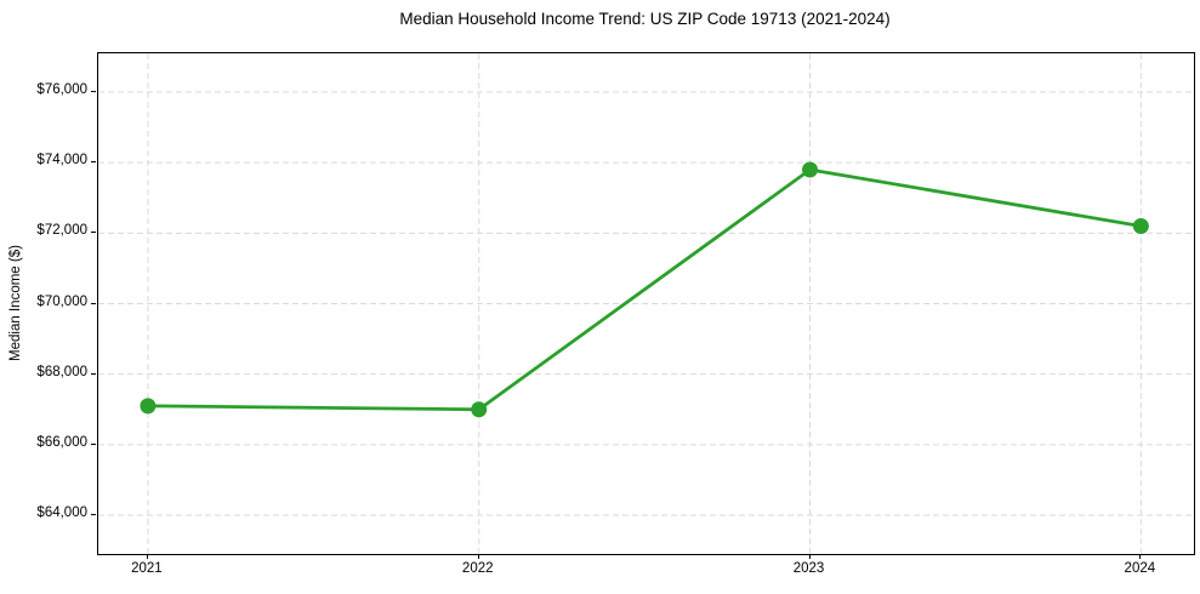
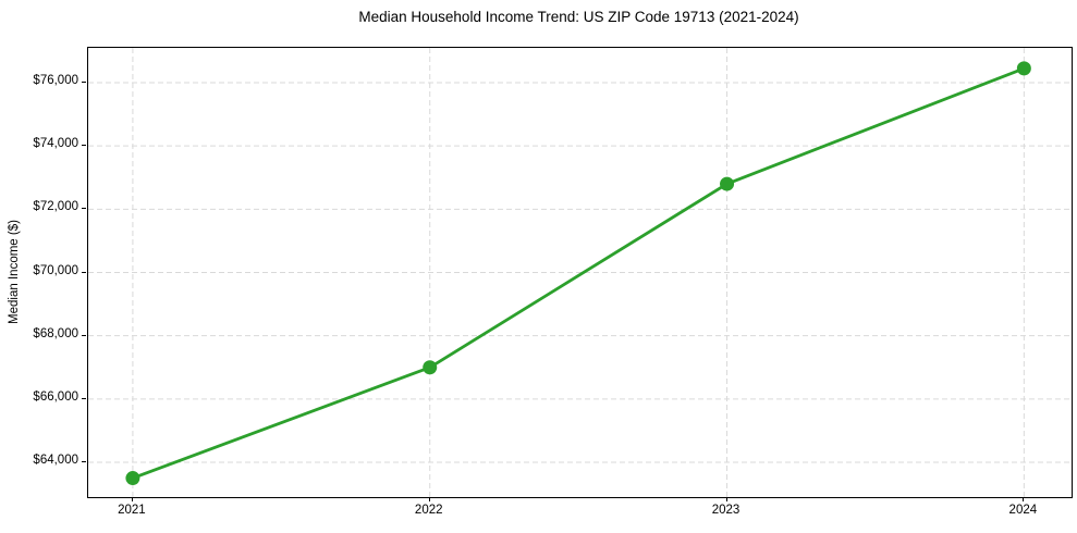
2021: $67100 -> $63500
2023: $73800 -> $72800
2024: $72200 -> $76400
